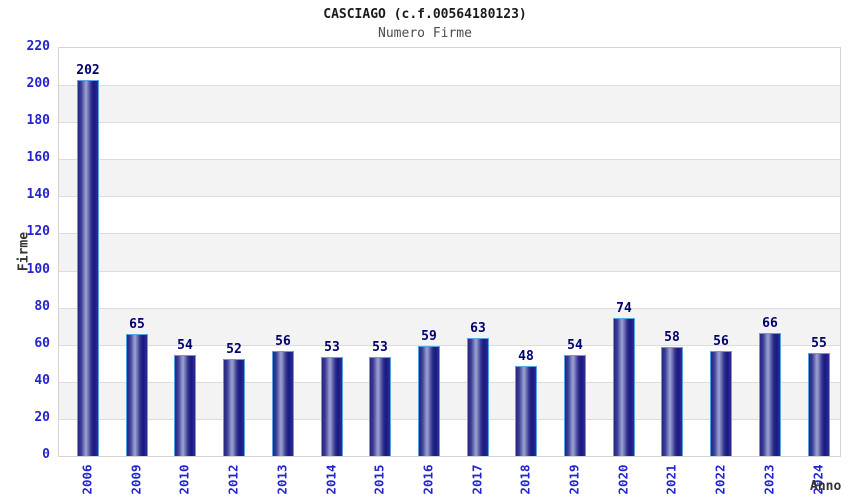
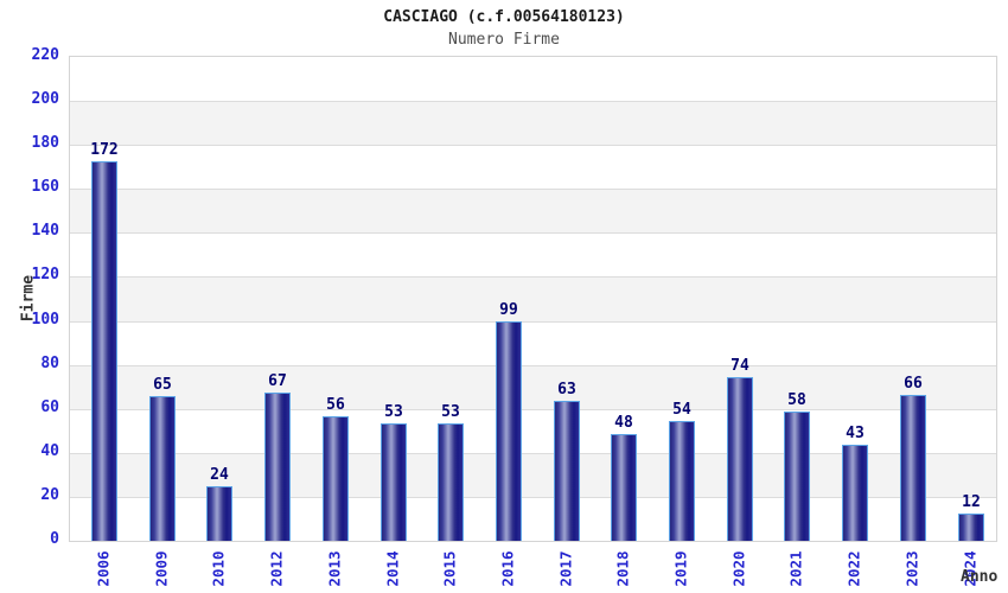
2006: 202 -> 172
2010: 54 -> 24
2012: 52 -> 67
2016: 59 -> 99
2022: 56 -> 43
2024: 55 -> 12
